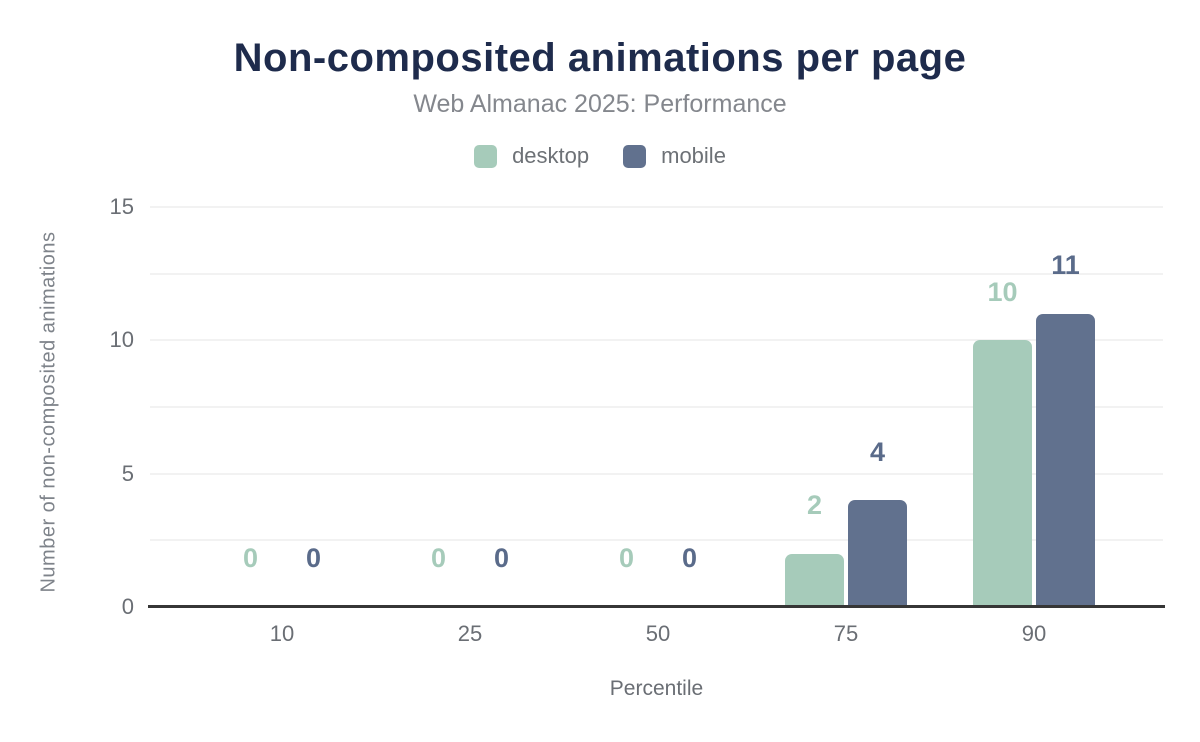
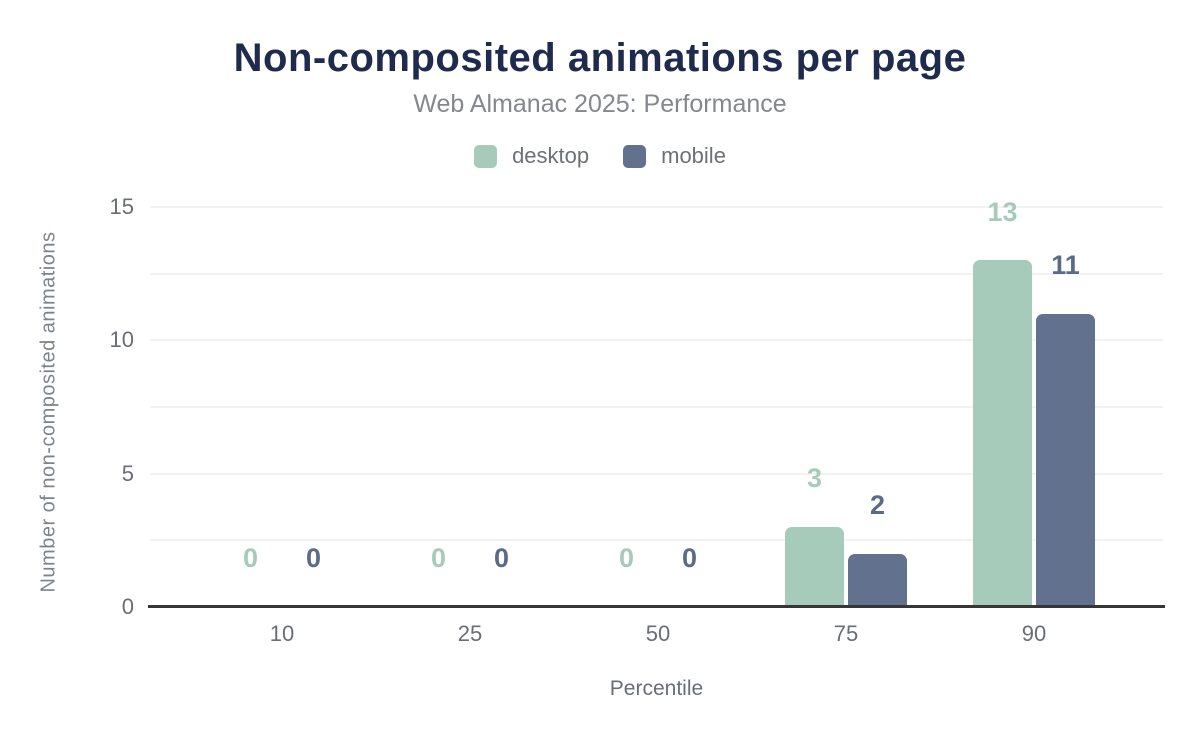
desktop/75: 2 -> 3
mobile/75: 4 -> 2
desktop/90: 10 -> 13
